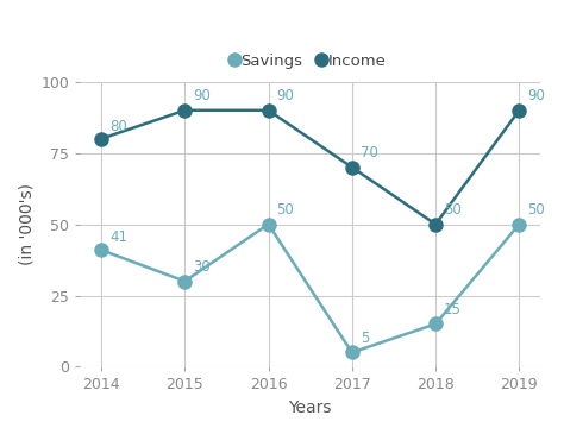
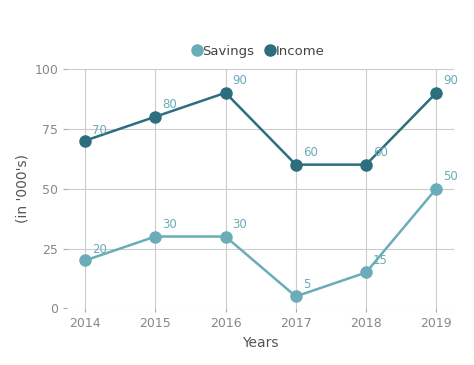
Savings/2014: 41 -> 20
Income/2014: 80 -> 70
Income/2015: 90 -> 80
Savings/2016: 50 -> 30
Income/2017: 70 -> 60
Income/2018: 50 -> 60
